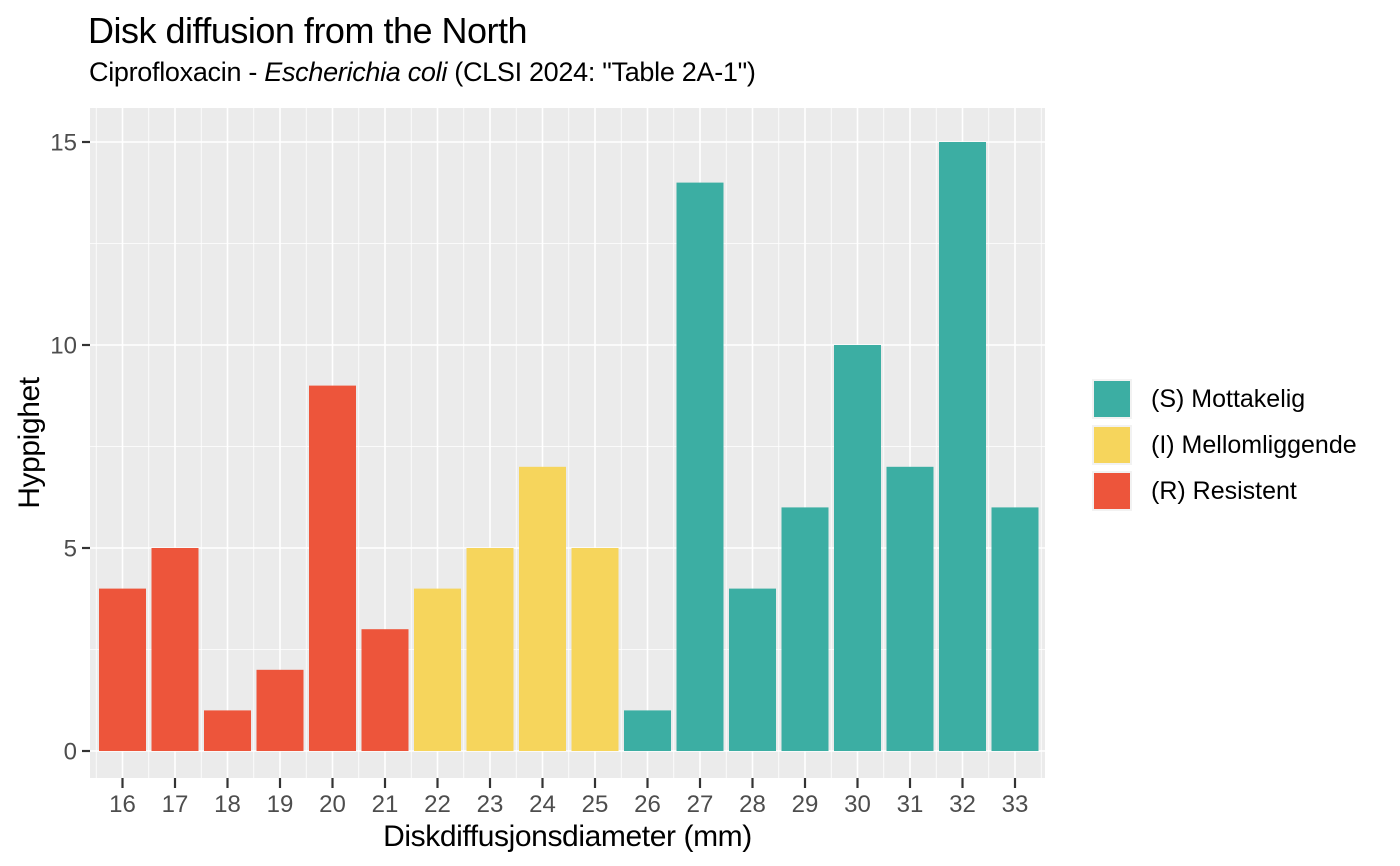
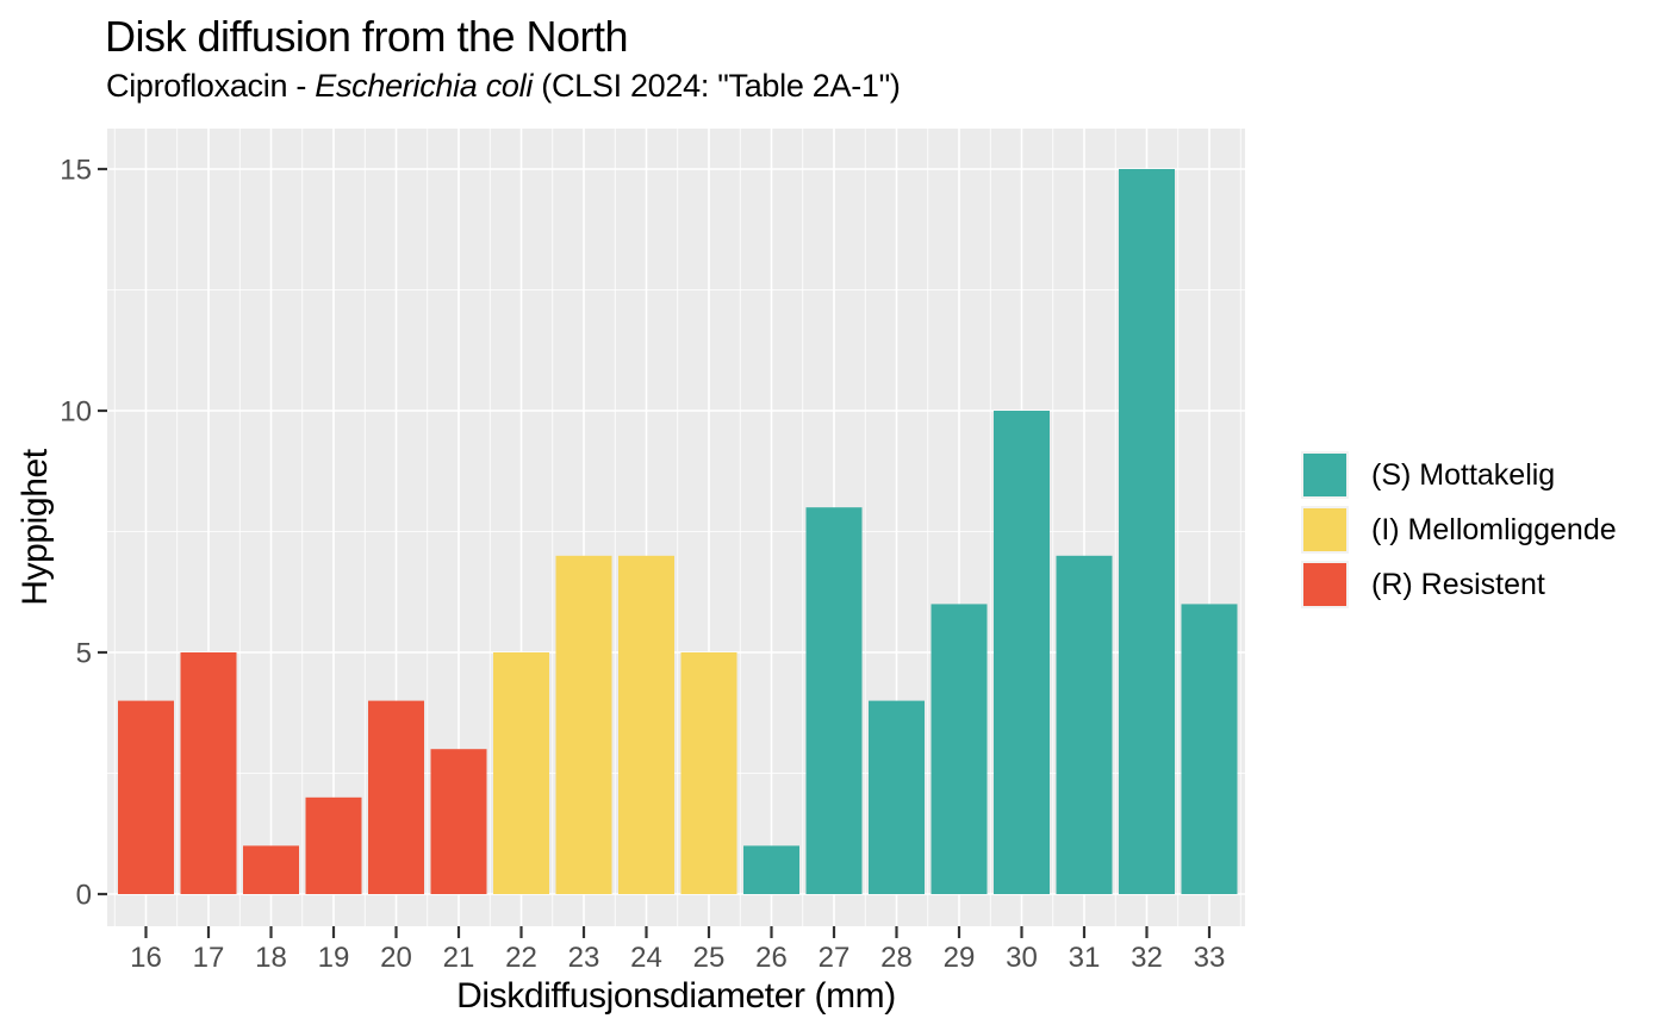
20: 9 -> 4
22: 4 -> 5
23: 5 -> 7
27: 14 -> 8
